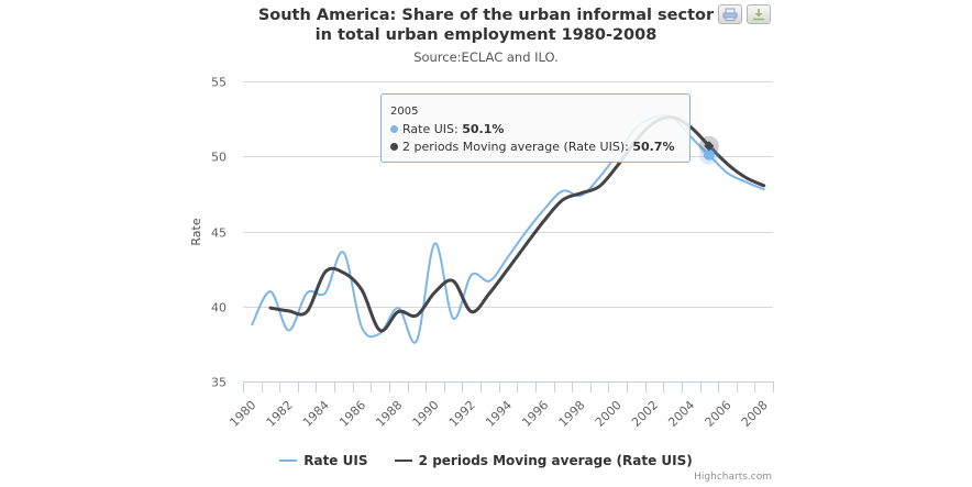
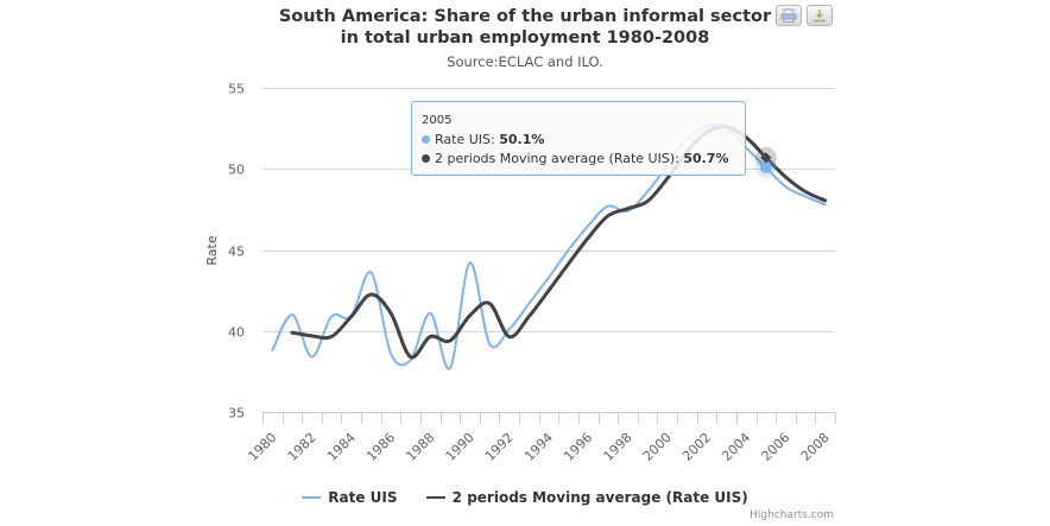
2 periods Moving average (Rate UIS)/1984: 42.3 -> 40.9
Rate UIS/1988: 39.9 -> 41.1
Rate UIS/1992: 42.1 -> 40.1
